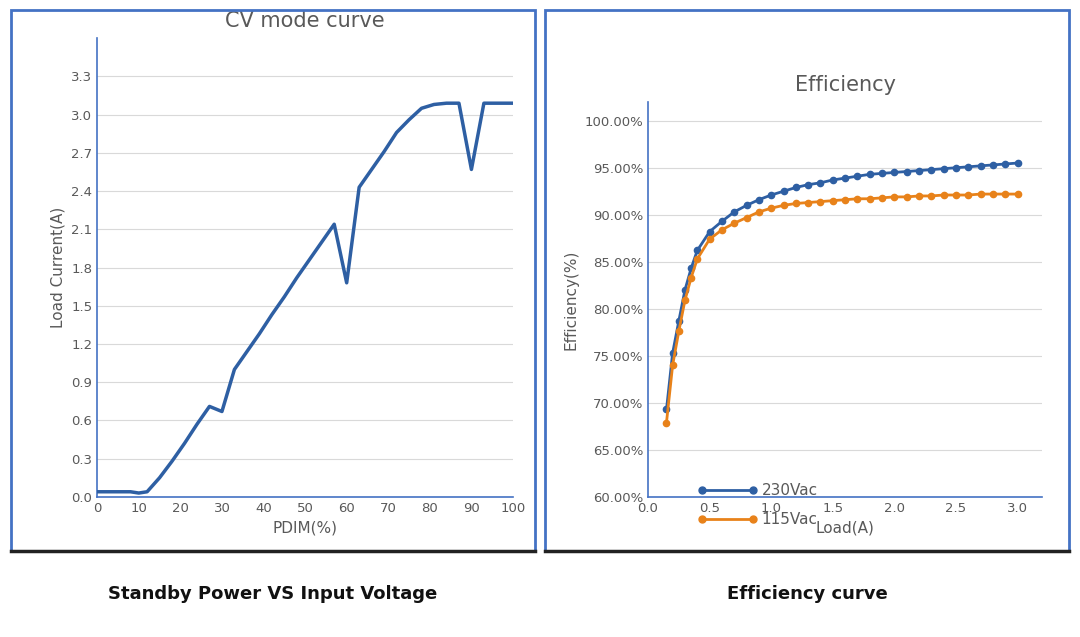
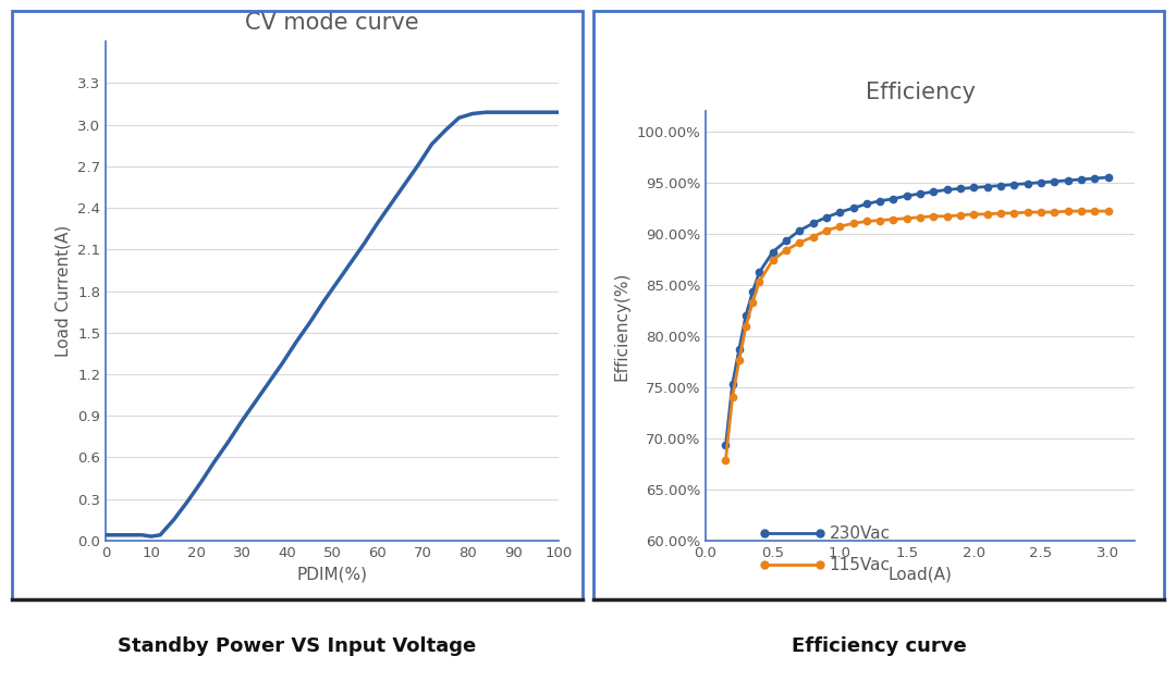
CV mode curve/30: 0.67 -> 0.86
CV mode curve/60: 1.68 -> 2.29
CV mode curve/90: 2.57 -> 3.09
